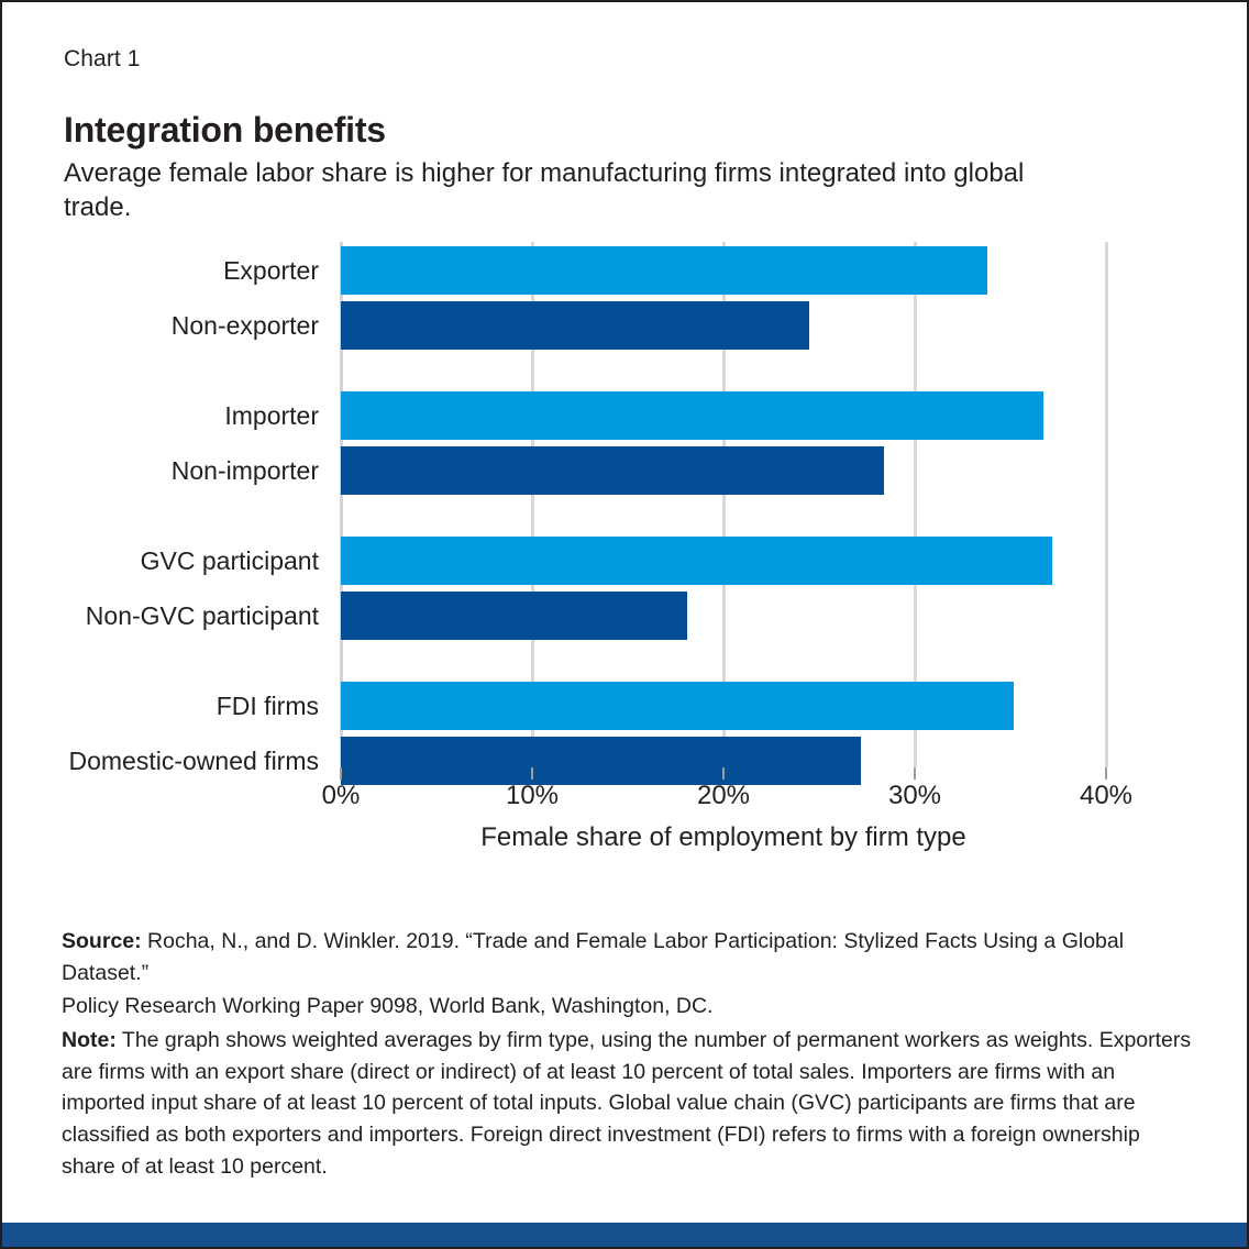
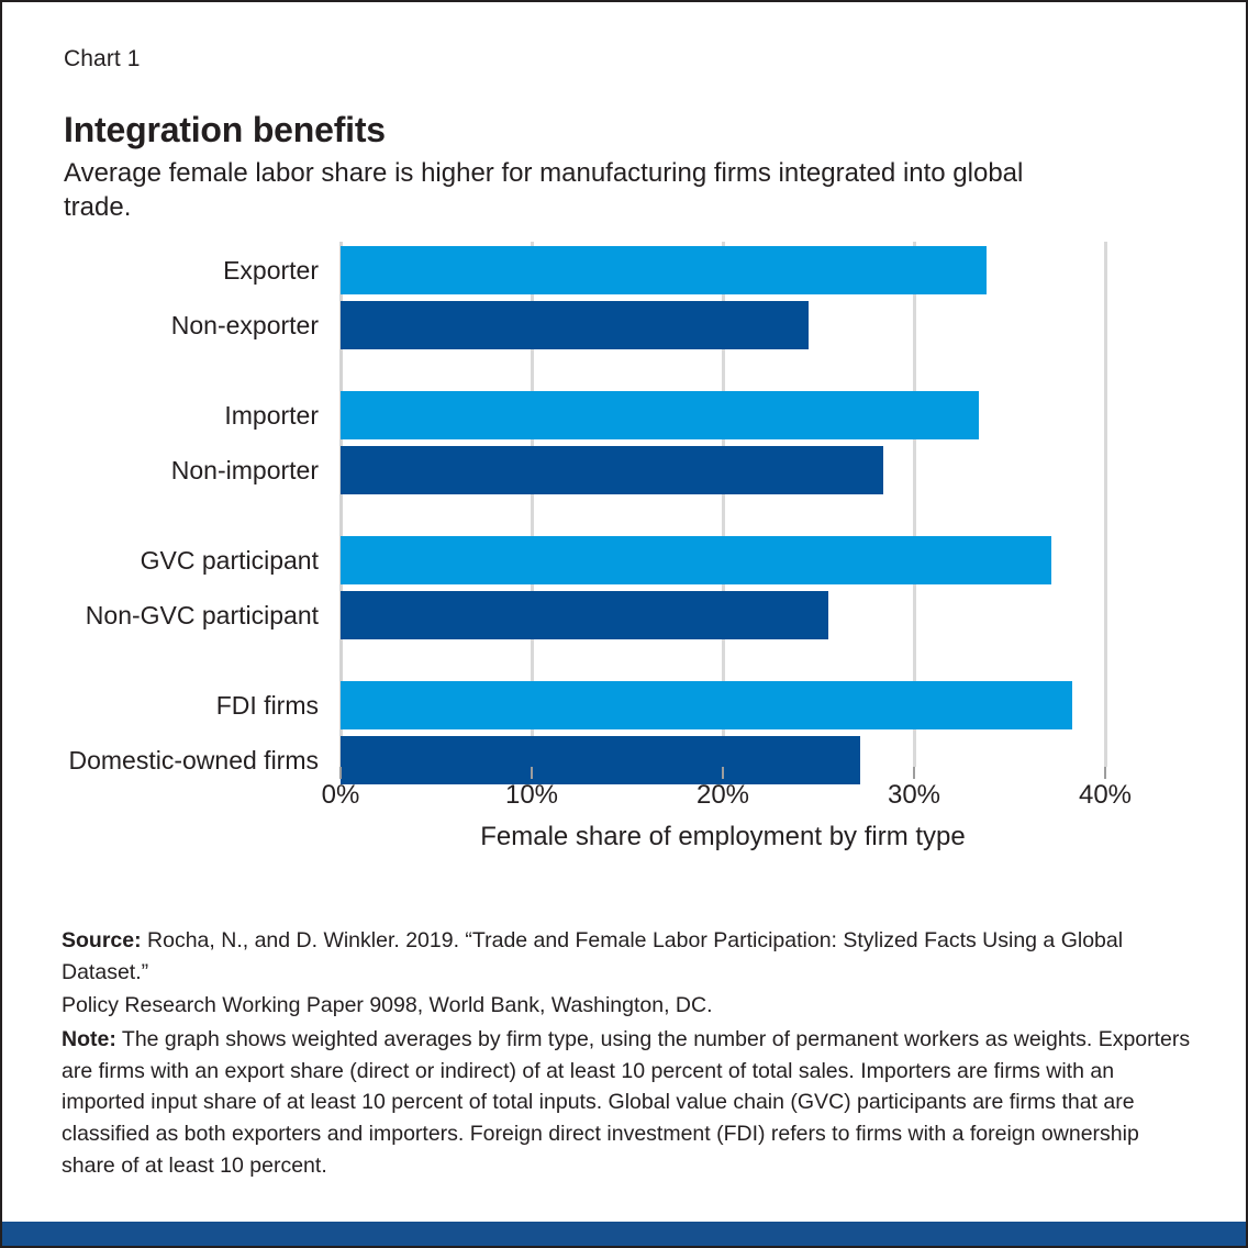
Importer: 36.7% -> 33.4%
Non-GVC participant: 18.1% -> 25.5%
FDI firms: 35.2% -> 38.3%
